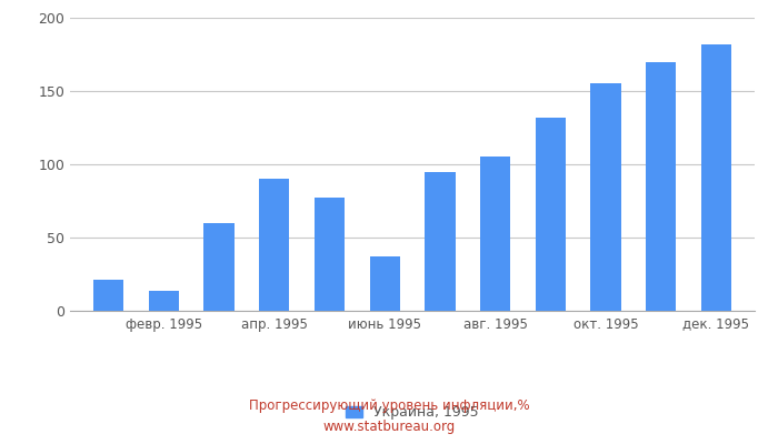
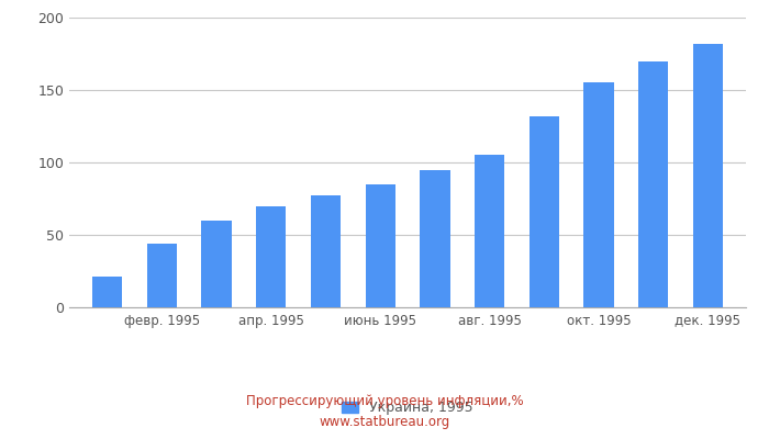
февр. 1995: 14 -> 44
апр. 1995: 90 -> 70
июнь 1995: 37 -> 85
